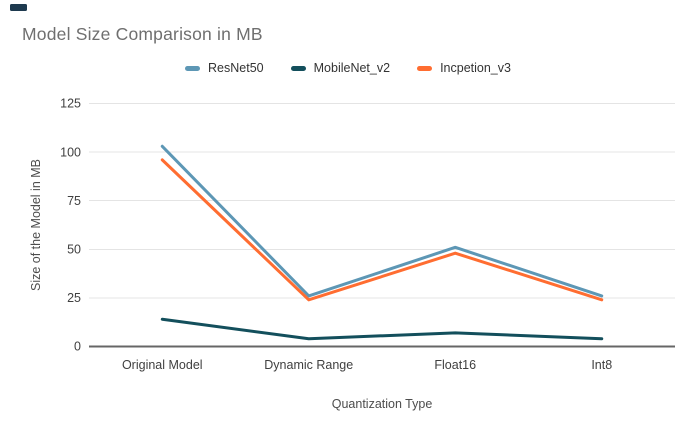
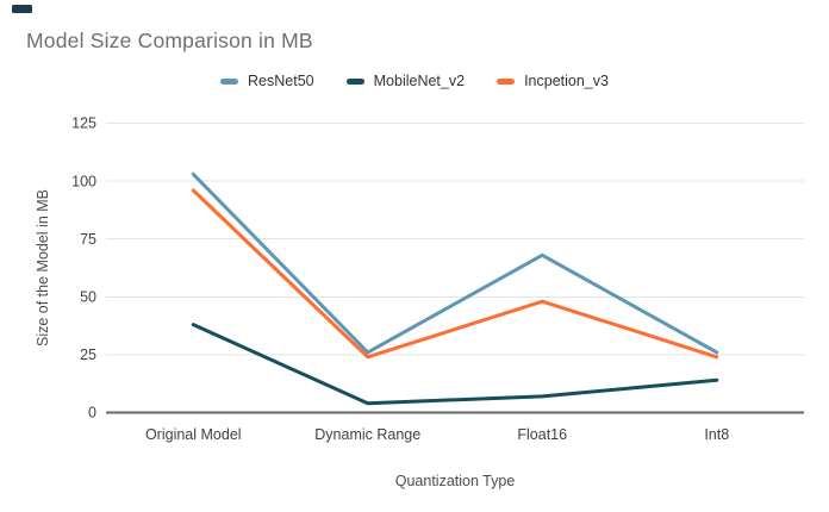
MobileNet_v2/Original Model: 14 -> 38
ResNet50/Float16: 51 -> 68
MobileNet_v2/Int8: 4 -> 14
